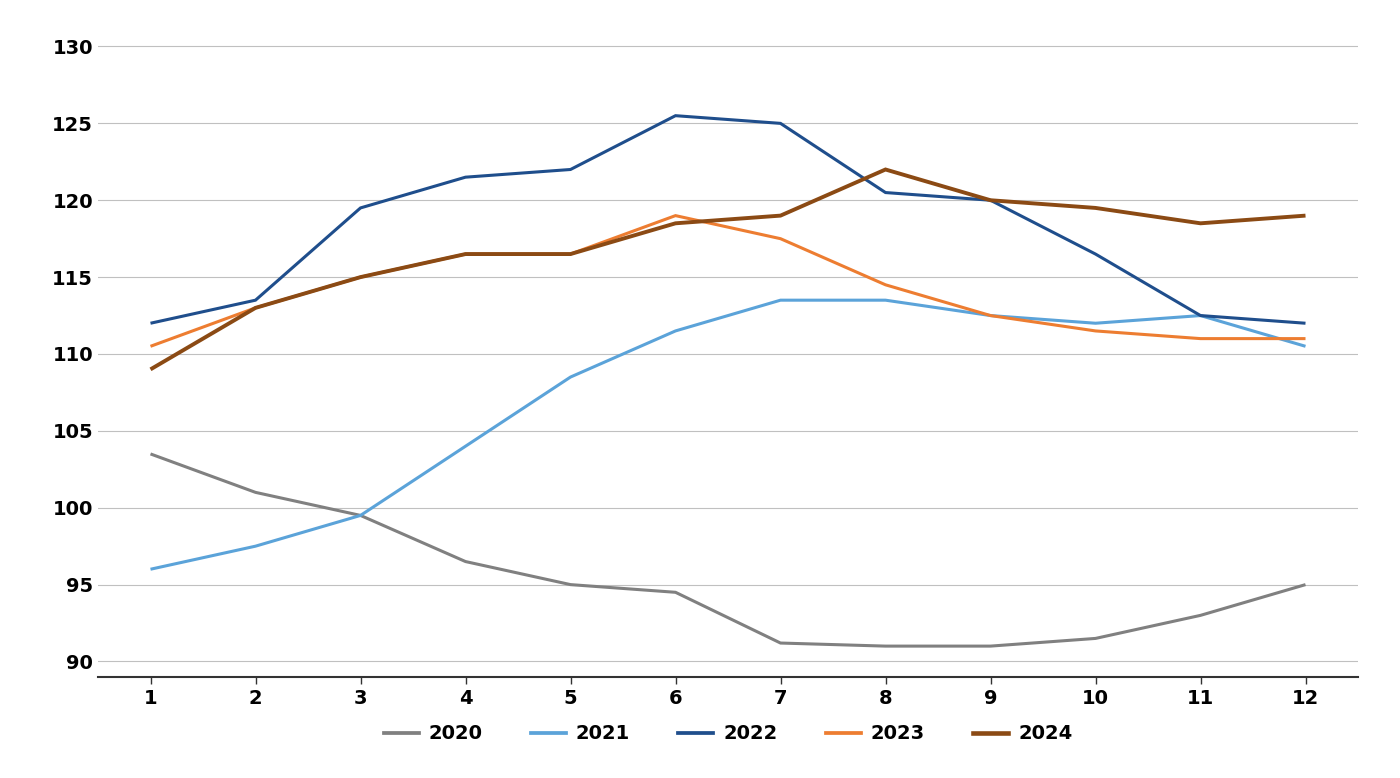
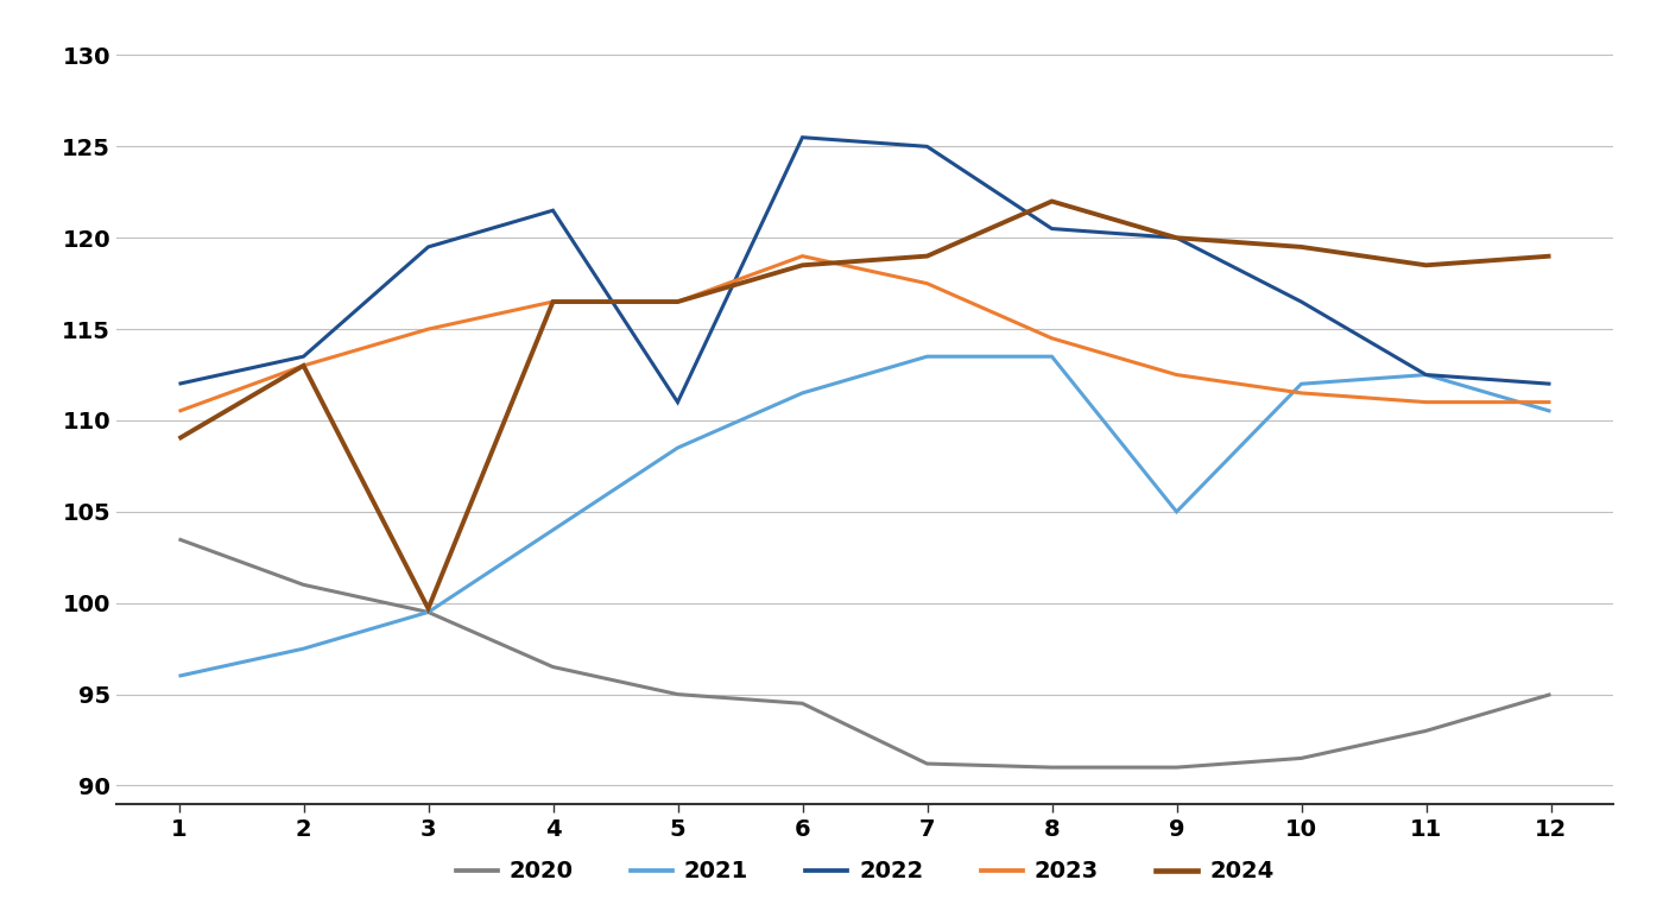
2024/3: 115.0 -> 99.7
2022/5: 122.0 -> 111.0
2021/9: 112.5 -> 105.0
